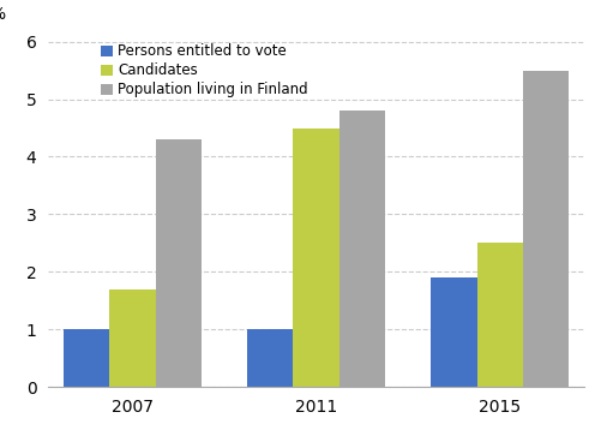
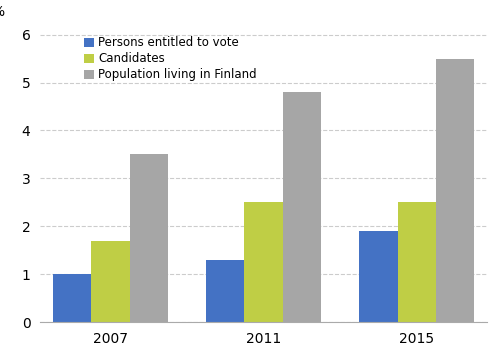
Population living in Finland/2007: 4.3 -> 3.5
Persons entitled to vote/2011: 1.0 -> 1.3
Candidates/2011: 4.5 -> 2.5
